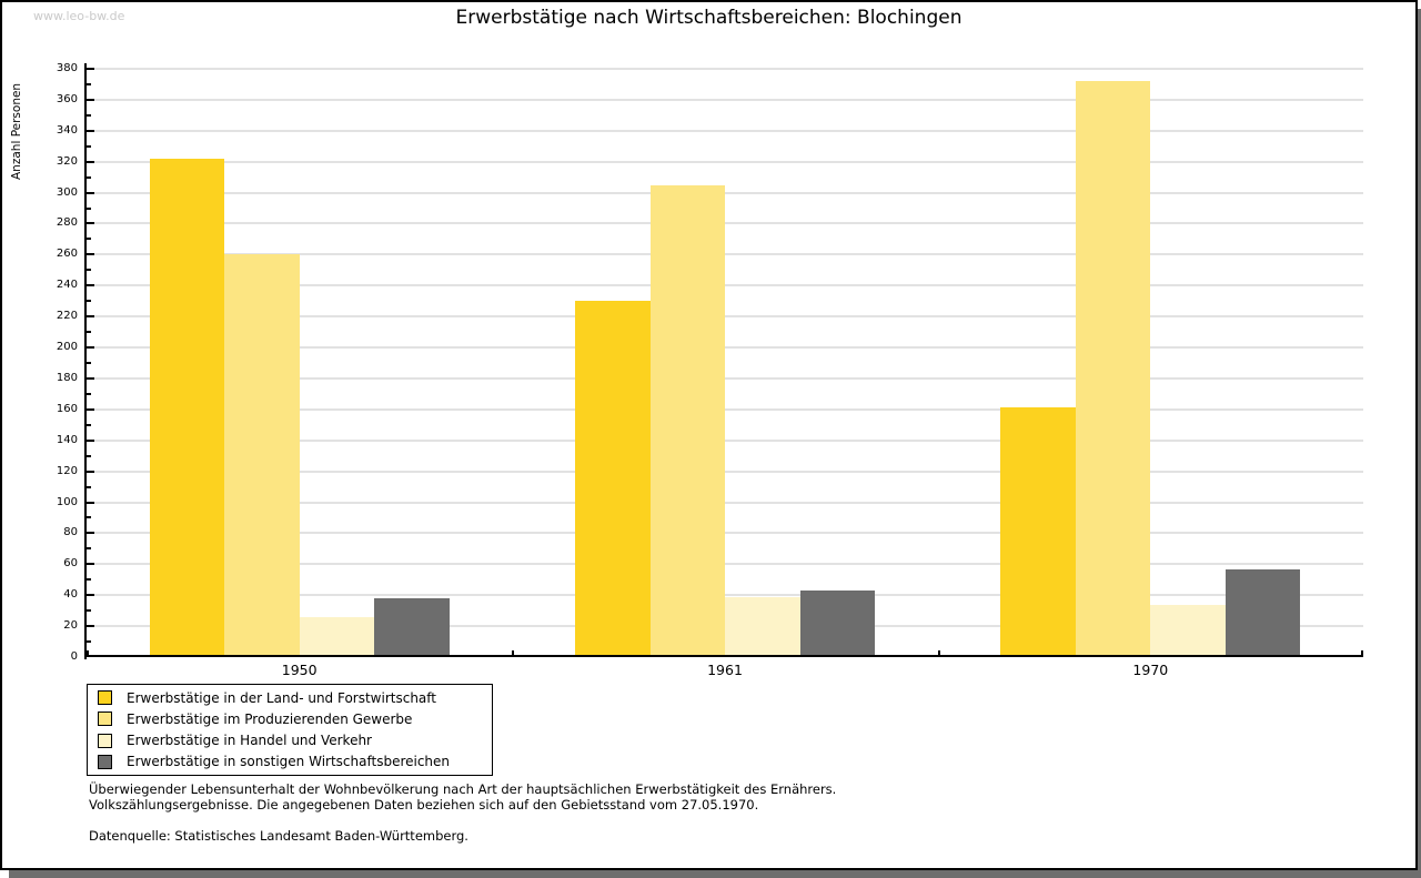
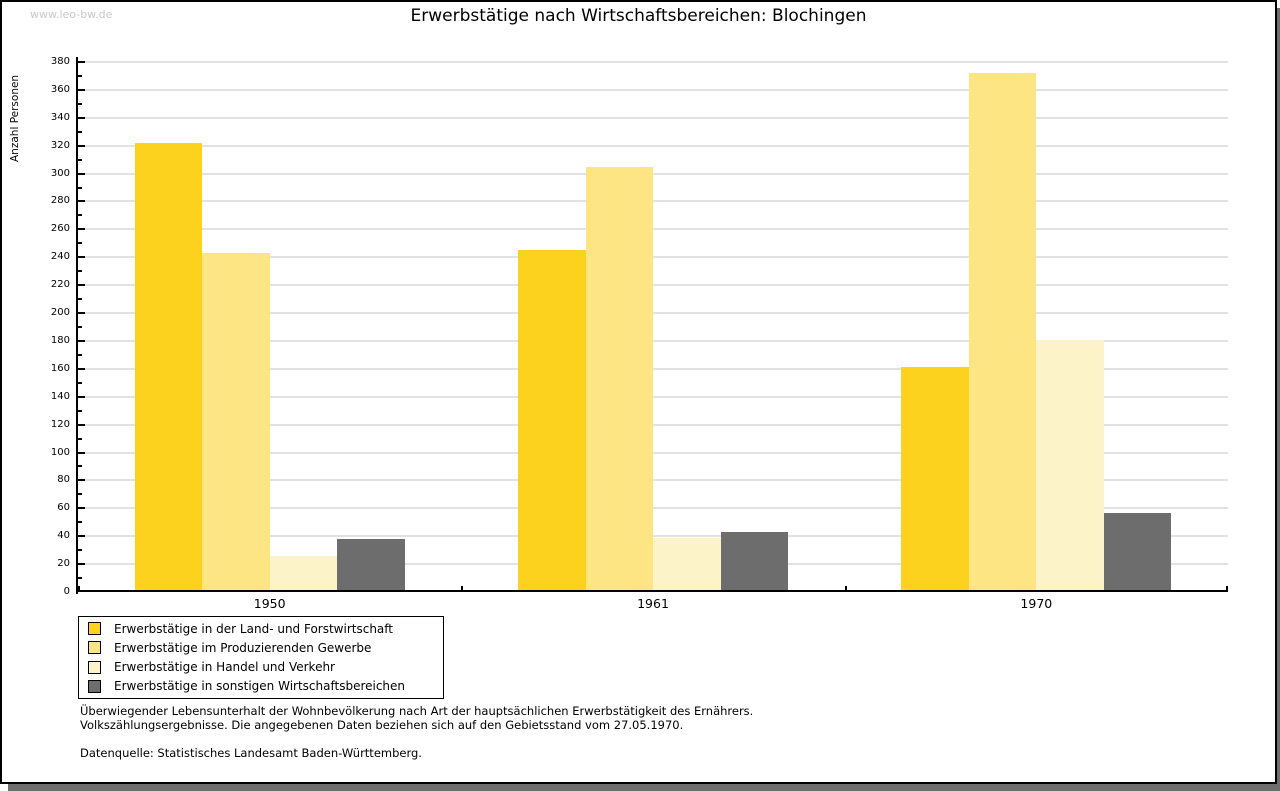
Erwerbstätige im Produzierenden Gewerbe/1950: 260 -> 243
Erwerbstätige in der Land- und Forstwirtschaft/1961: 230 -> 245
Erwerbstätige in Handel und Verkehr/1970: 34 -> 181
